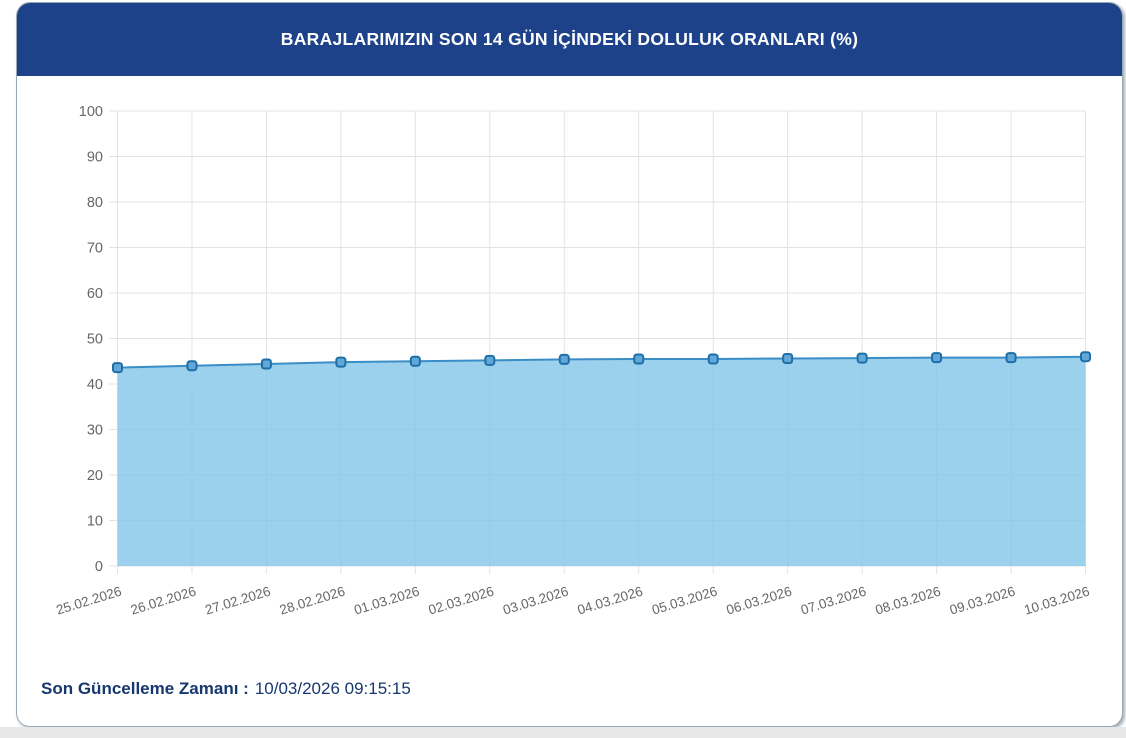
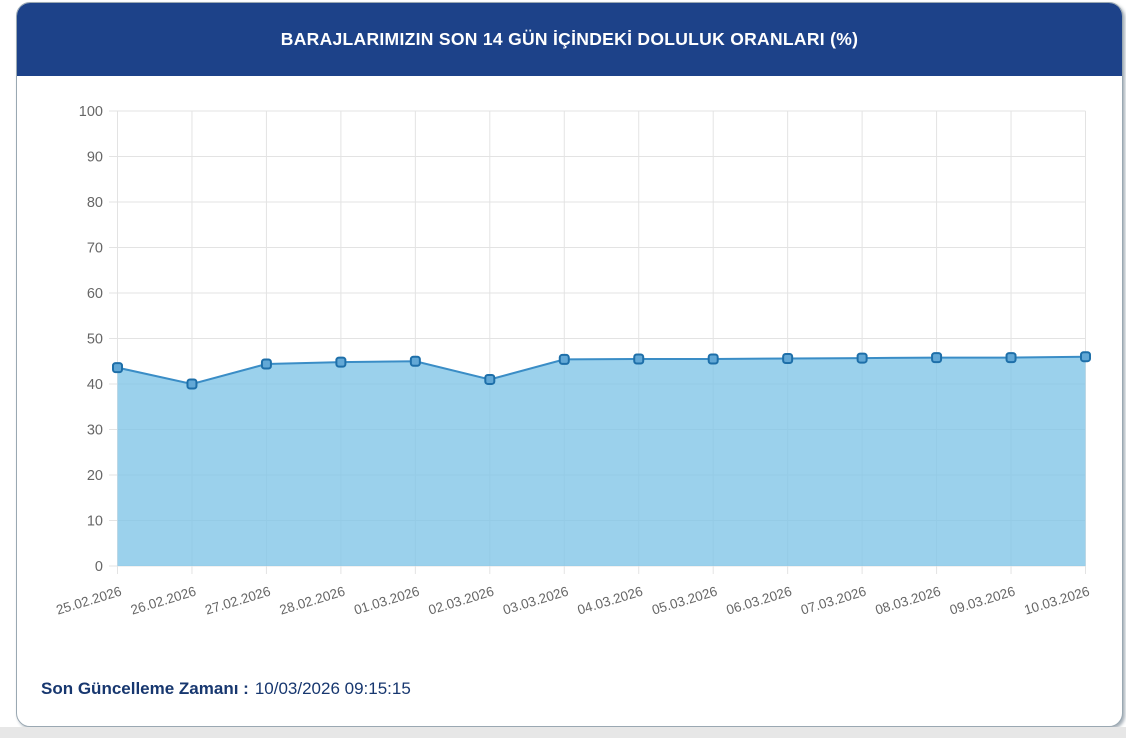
26.02.2026: 44 -> 40
02.03.2026: 45 -> 41
